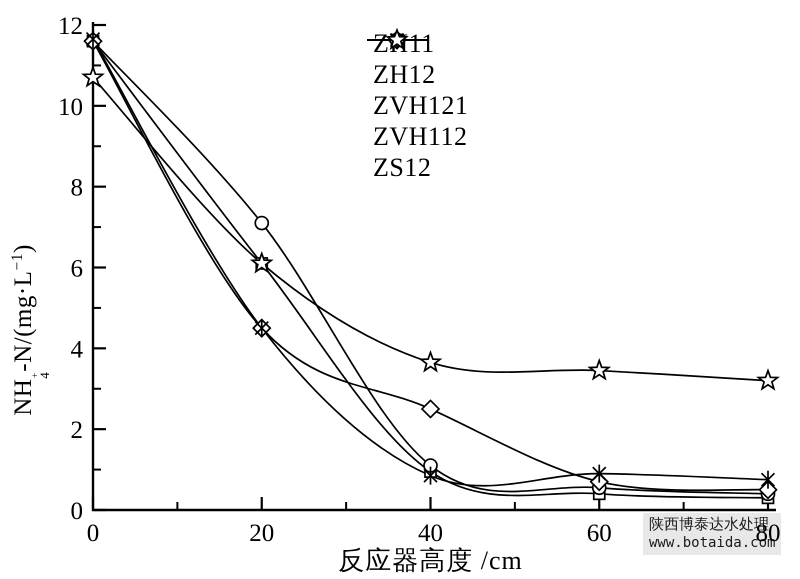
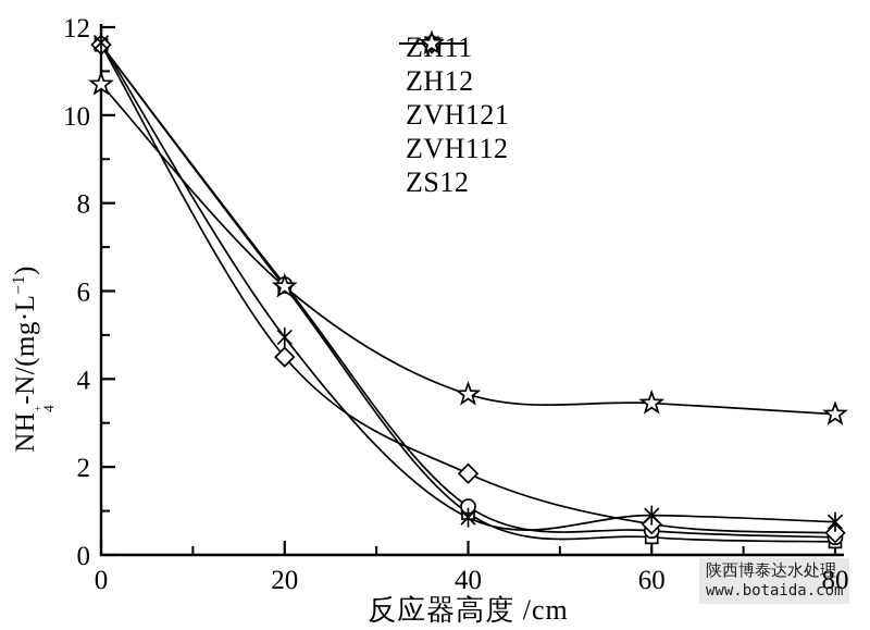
ZH12/20: 7.1 -> 6.2
ZVH112/20: 4.5 -> 5.0
ZVH121/40: 2.5 -> 1.9
